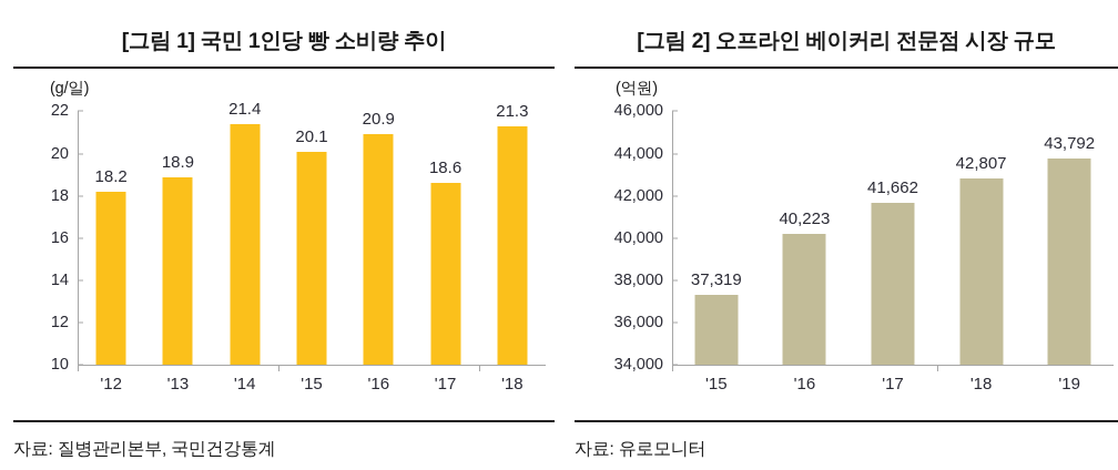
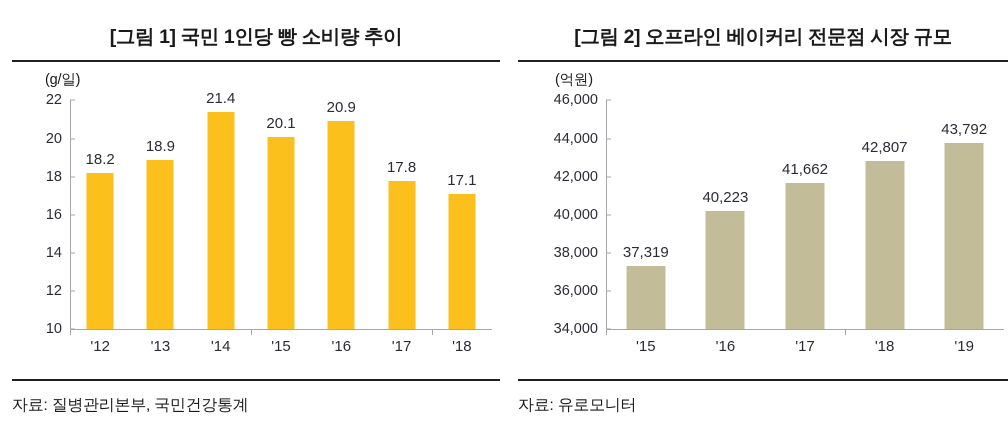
[그림 1] 국민 1인당 빵 소비량 추이/'17: 18.6 -> 17.8
[그림 1] 국민 1인당 빵 소비량 추이/'18: 21.3 -> 17.1
